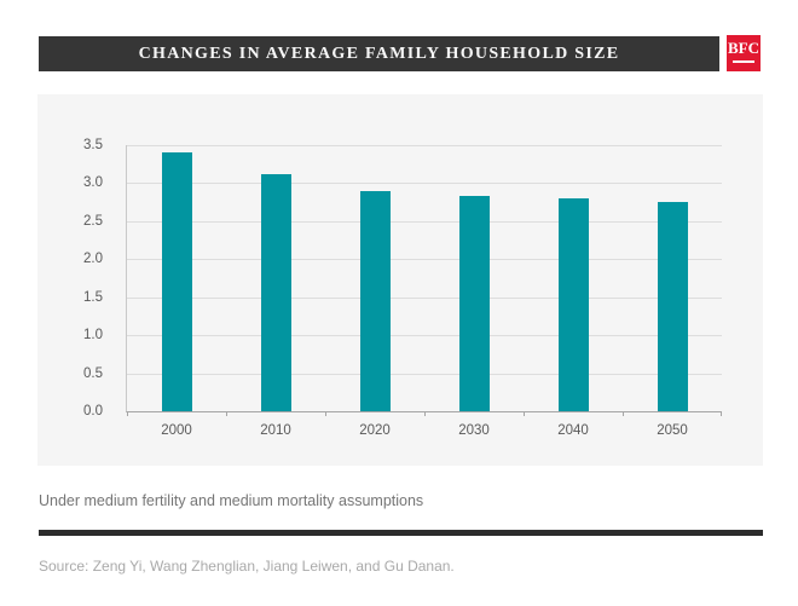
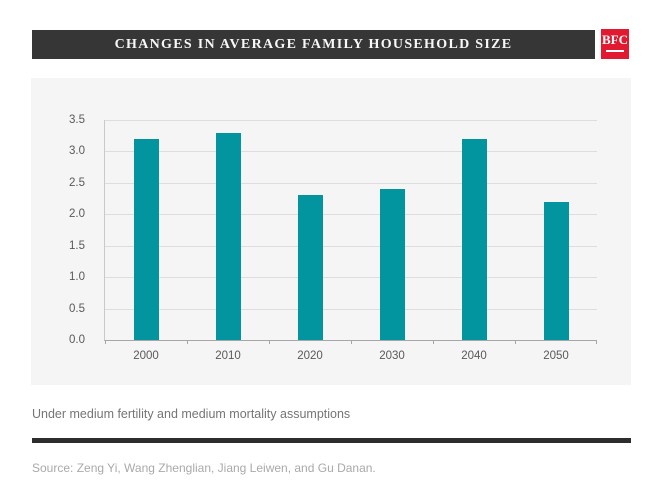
2000: 3.4 -> 3.2
2010: 3.1 -> 3.3
2020: 2.9 -> 2.3
2030: 2.8 -> 2.4
2040: 2.8 -> 3.2
2050: 2.8 -> 2.2
